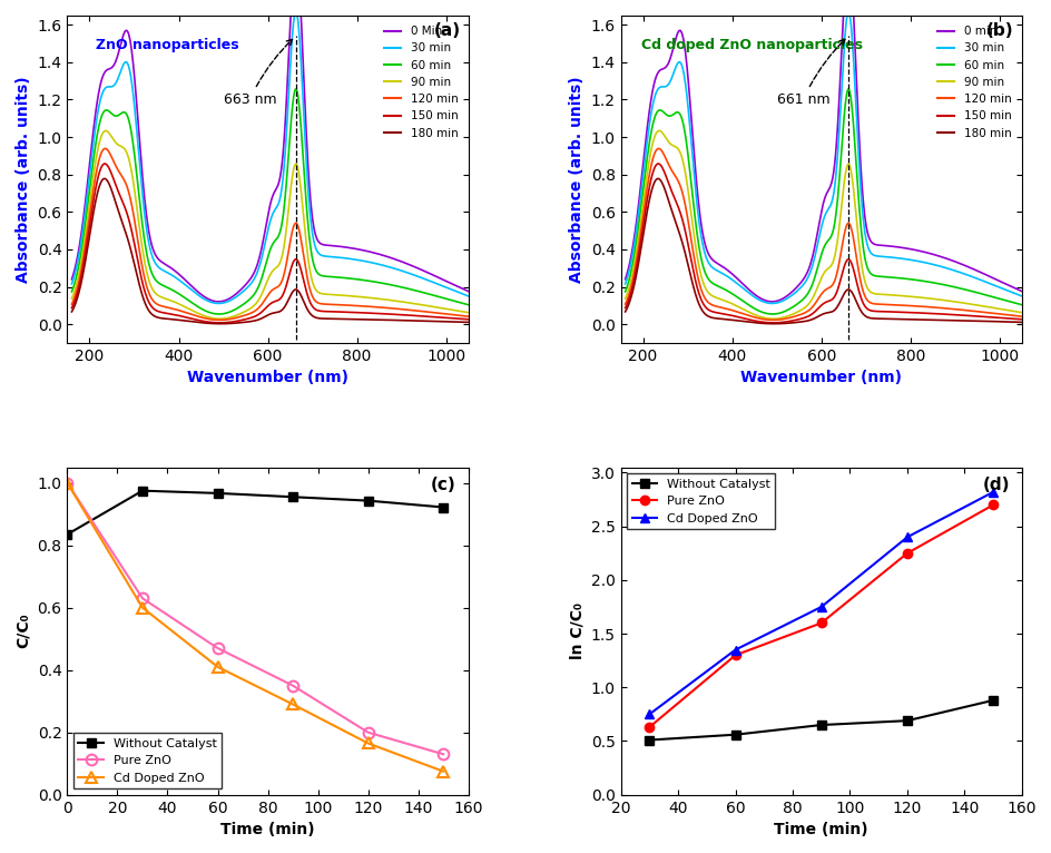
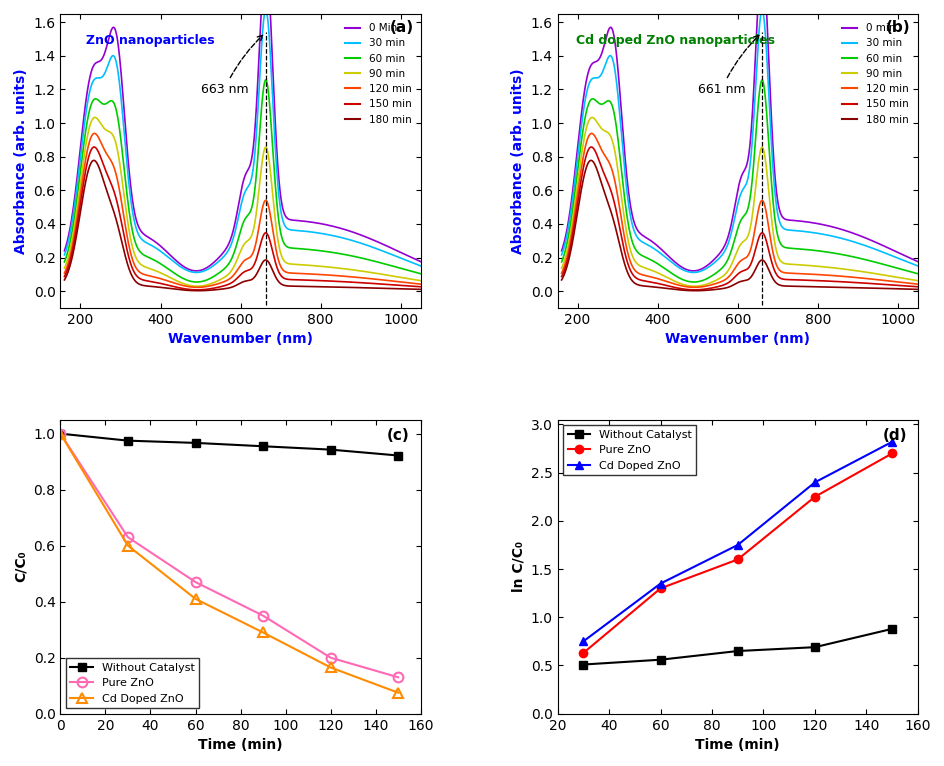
Without Catalyst/0: 0.835 -> 1.000
